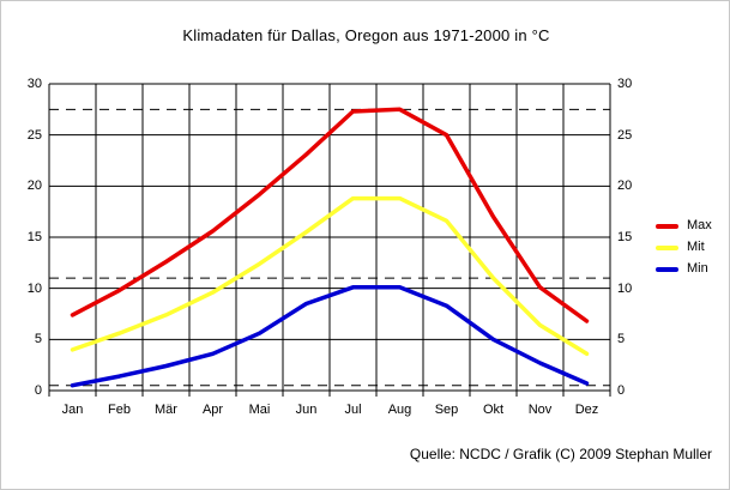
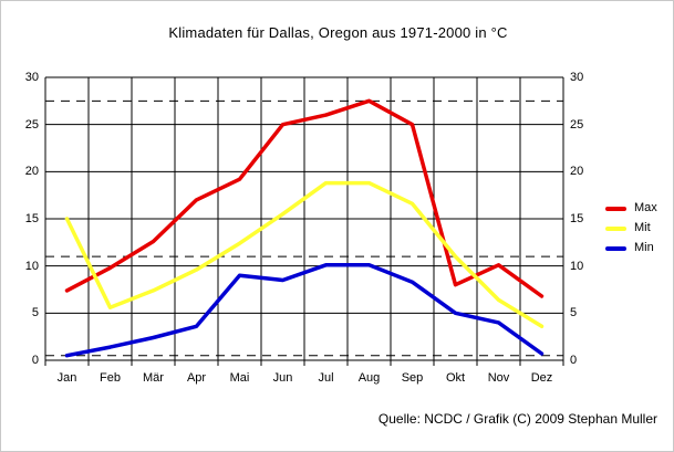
Mit/Jan: 4 -> 15
Max/Apr: 16 -> 17
Min/Mai: 6 -> 9
Max/Jun: 23 -> 25
Max/Jul: 27 -> 26
Max/Okt: 17 -> 8
Min/Nov: 3 -> 4
